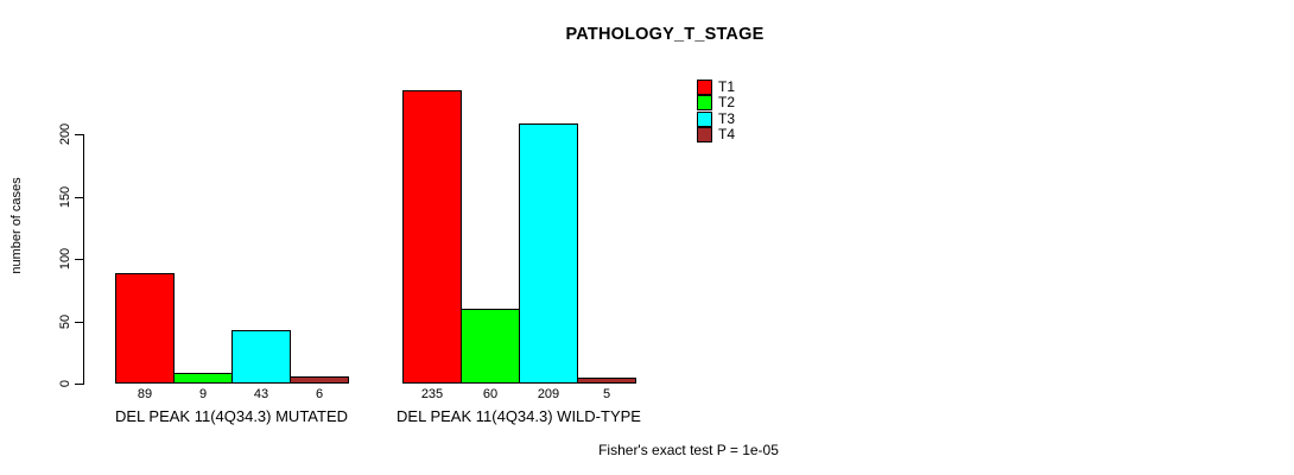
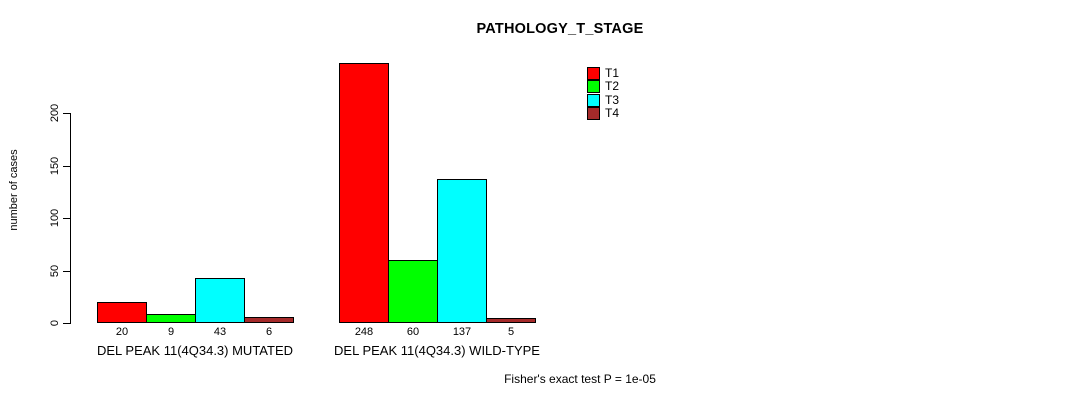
T1/DEL PEAK 11(4Q34.3) MUTATED: 89 -> 20
T1/DEL PEAK 11(4Q34.3) WILD-TYPE: 235 -> 248
T3/DEL PEAK 11(4Q34.3) WILD-TYPE: 209 -> 137
